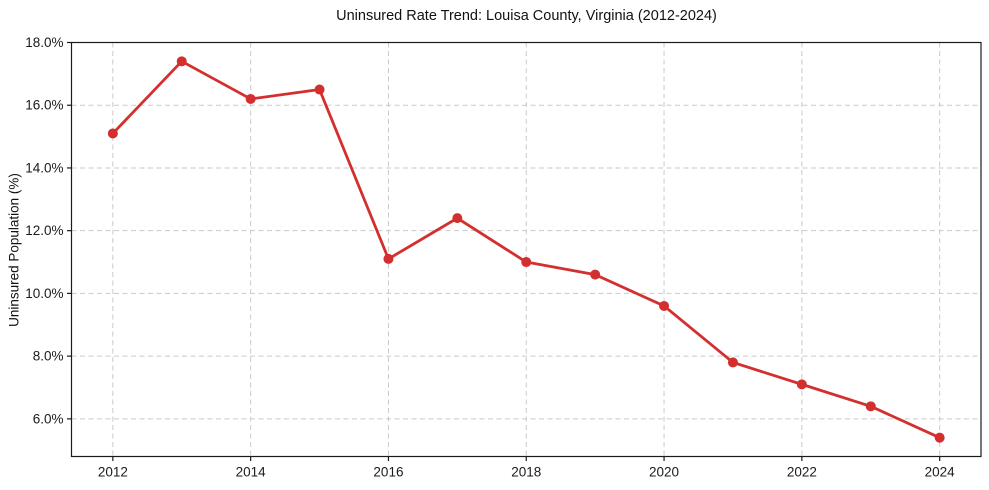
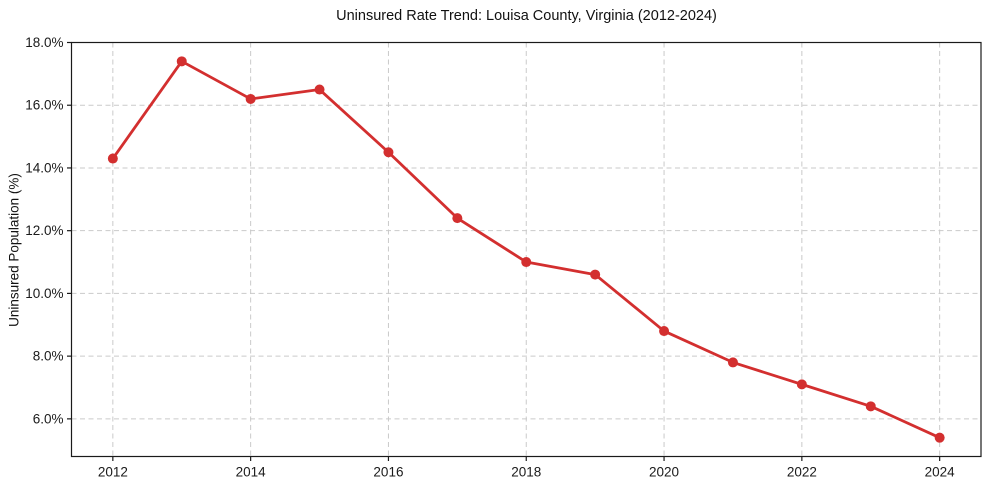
2012: 15.1% -> 14.3%
2016: 11.1% -> 14.5%
2020: 9.6% -> 8.8%
